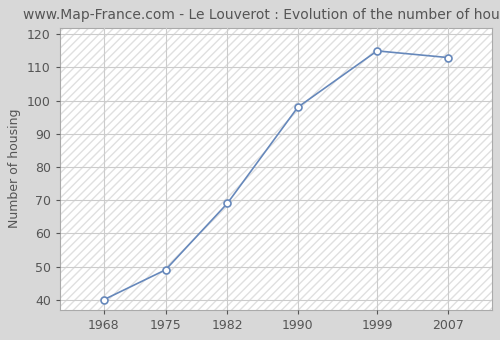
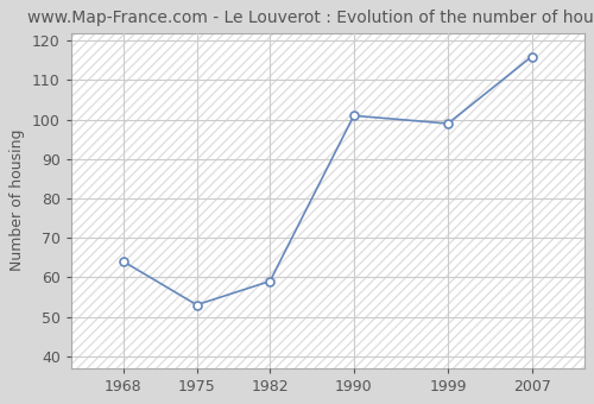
1968: 40 -> 64
1975: 49 -> 53
1982: 69 -> 59
1990: 98 -> 101
1999: 115 -> 99
2007: 113 -> 116
